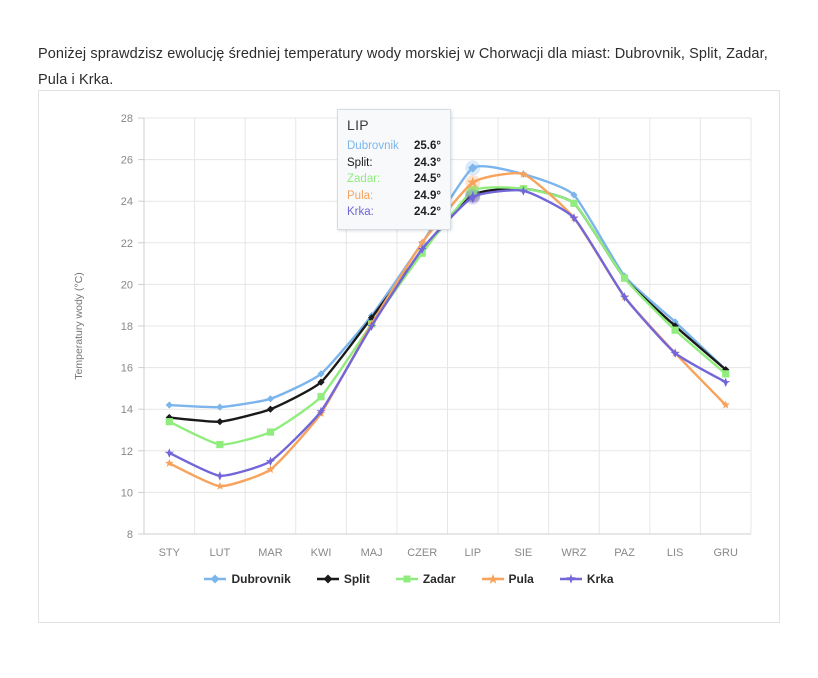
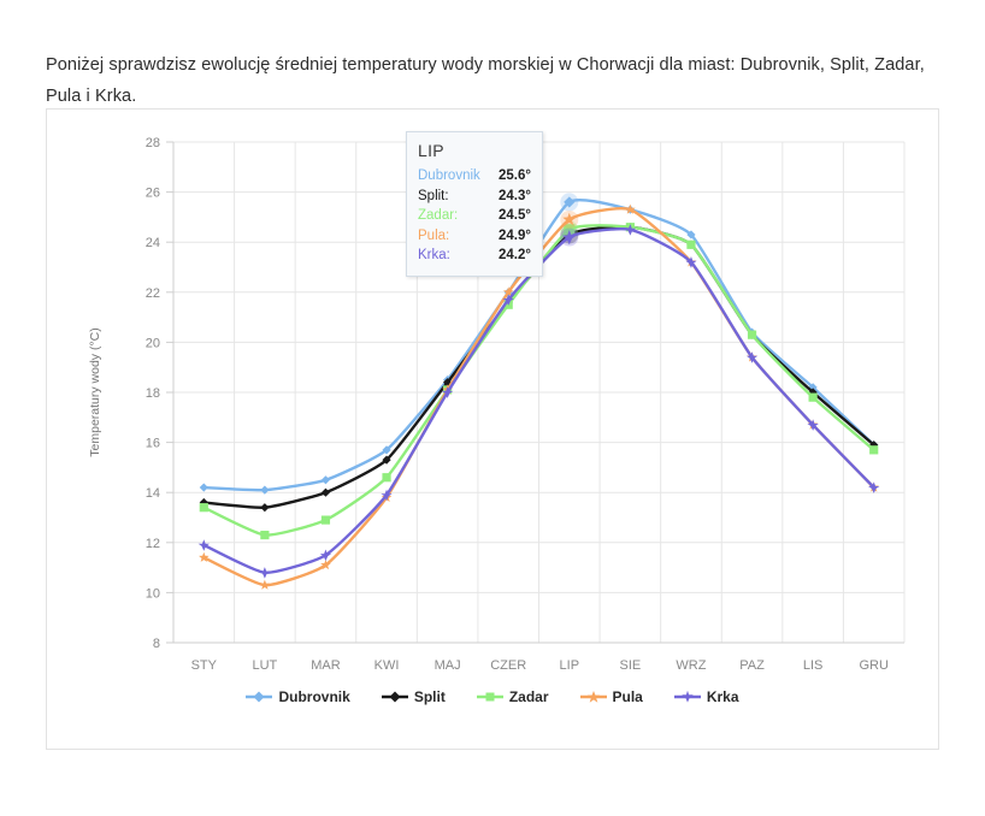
Krka/GRU: 15.3 -> 14.2
